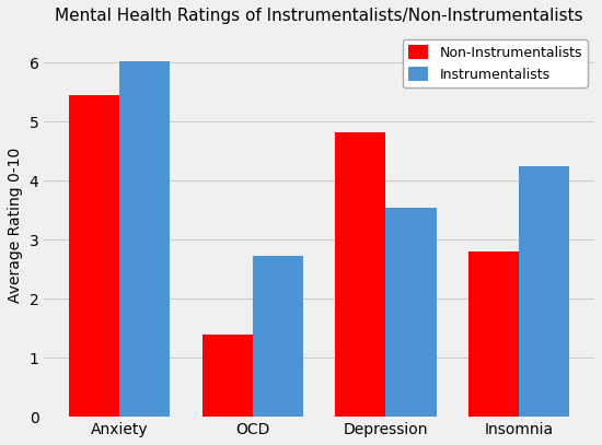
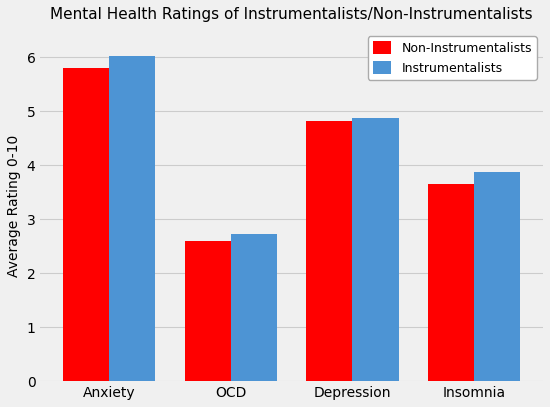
Non-Instrumentalists/Anxiety: 5.44 -> 5.80
Non-Instrumentalists/OCD: 1.40 -> 2.60
Instrumentalists/Depression: 3.54 -> 4.87
Non-Instrumentalists/Insomnia: 2.80 -> 3.65
Instrumentalists/Insomnia: 4.24 -> 3.87
